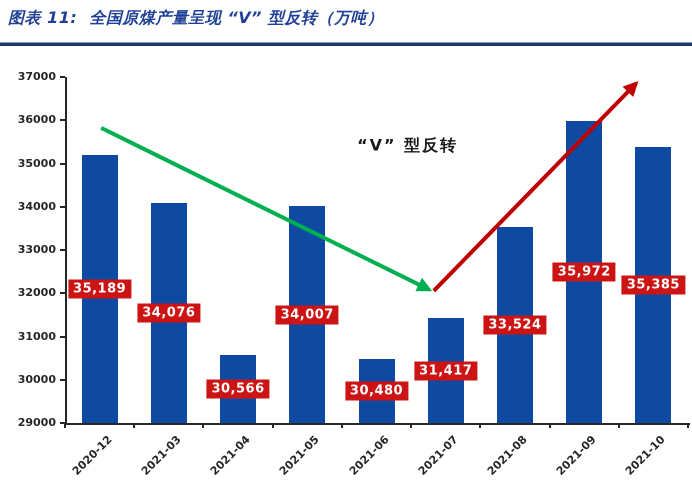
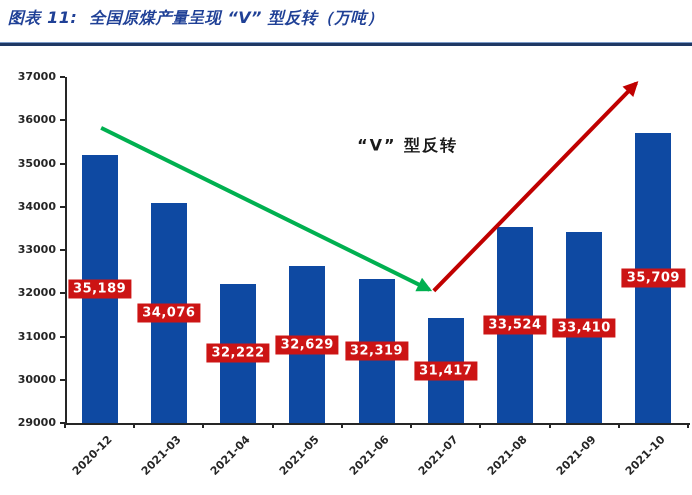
2021-04: 30,566 -> 32,222
2021-05: 34,007 -> 32,629
2021-06: 30,480 -> 32,319
2021-09: 35,972 -> 33,410
2021-10: 35,385 -> 35,709
